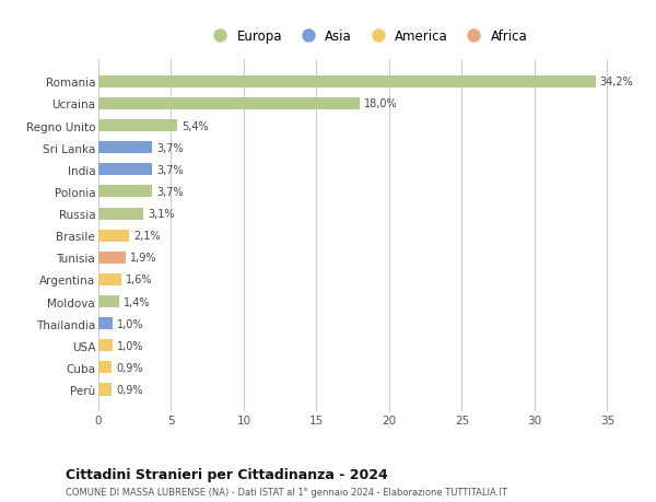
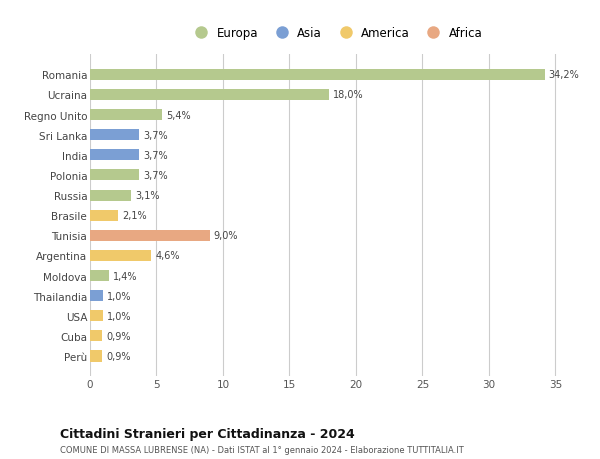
Tunisia: 1,9% -> 9,0%
Argentina: 1,6% -> 4,6%
